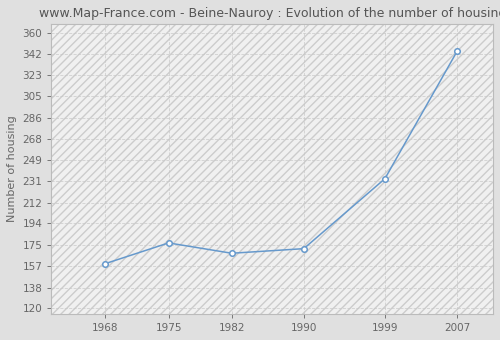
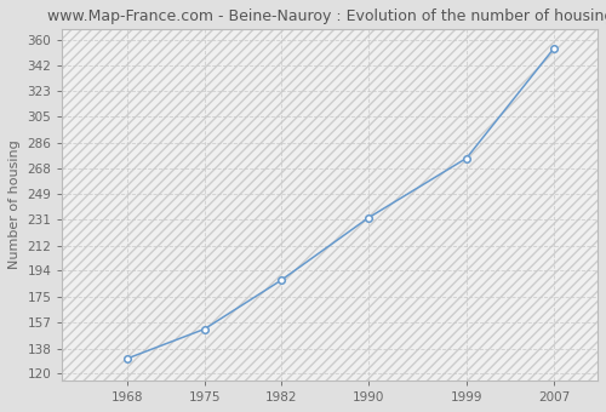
1968: 159 -> 131
1975: 177 -> 152
1982: 168 -> 187
1990: 172 -> 232
1999: 233 -> 275
2007: 344 -> 354
